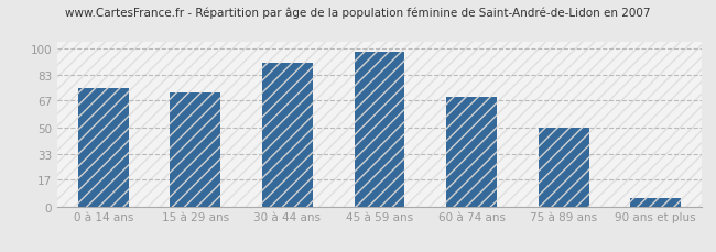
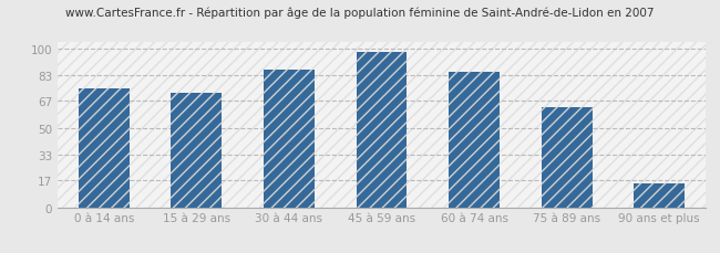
30 à 44 ans: 91 -> 87
60 à 74 ans: 69 -> 85
75 à 89 ans: 50 -> 63
90 ans et plus: 5 -> 15
